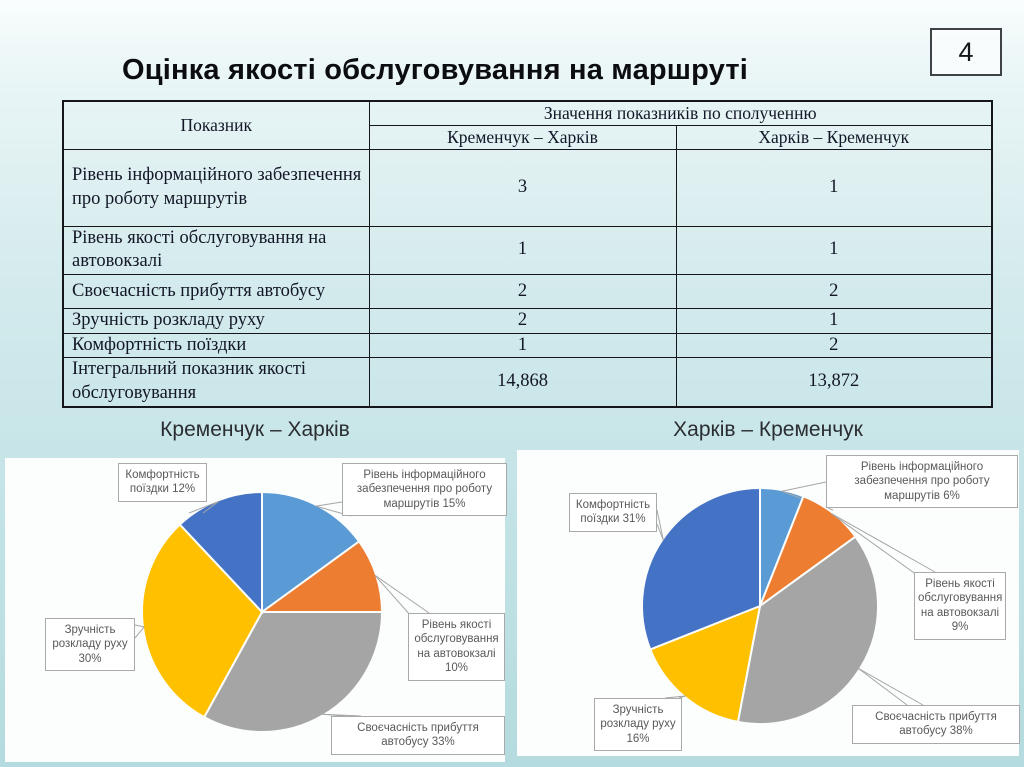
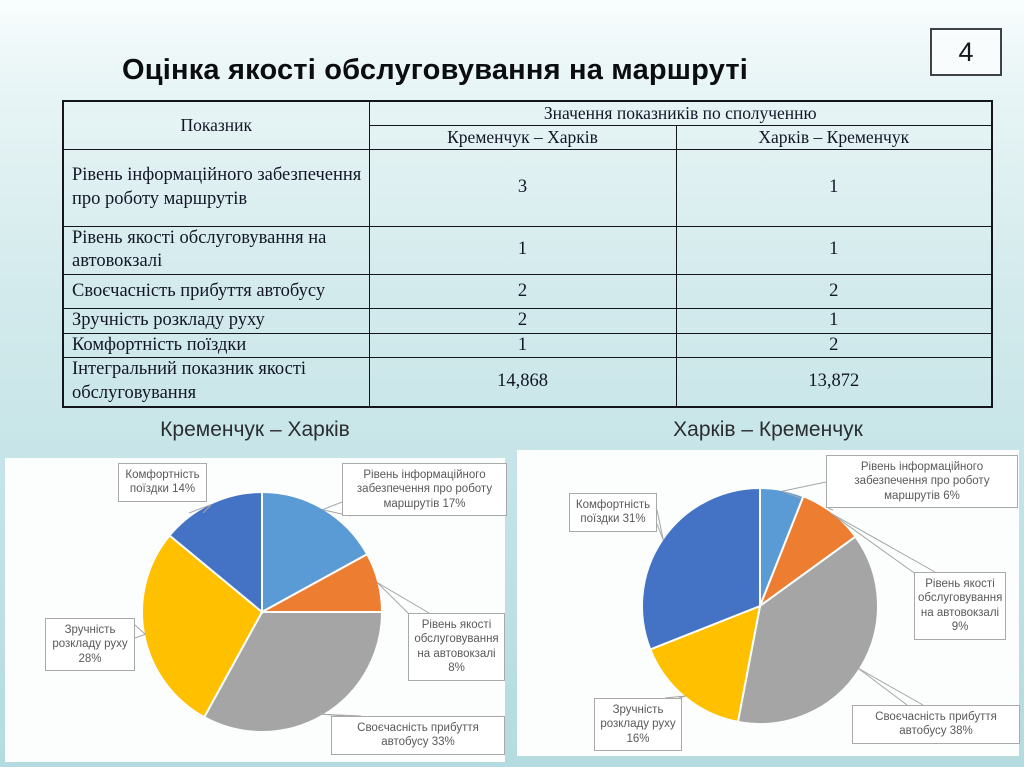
Кременчук – Харків/Рівень інформаційного забезпечення про роботу маршрутів: 15% -> 17%
Кременчук – Харків/Рівень якості обслуговування на автовокзалі: 10% -> 8%
Кременчук – Харків/Зручність розкладу руху: 30% -> 28%
Кременчук – Харків/Комфортність поїздки: 12% -> 14%
